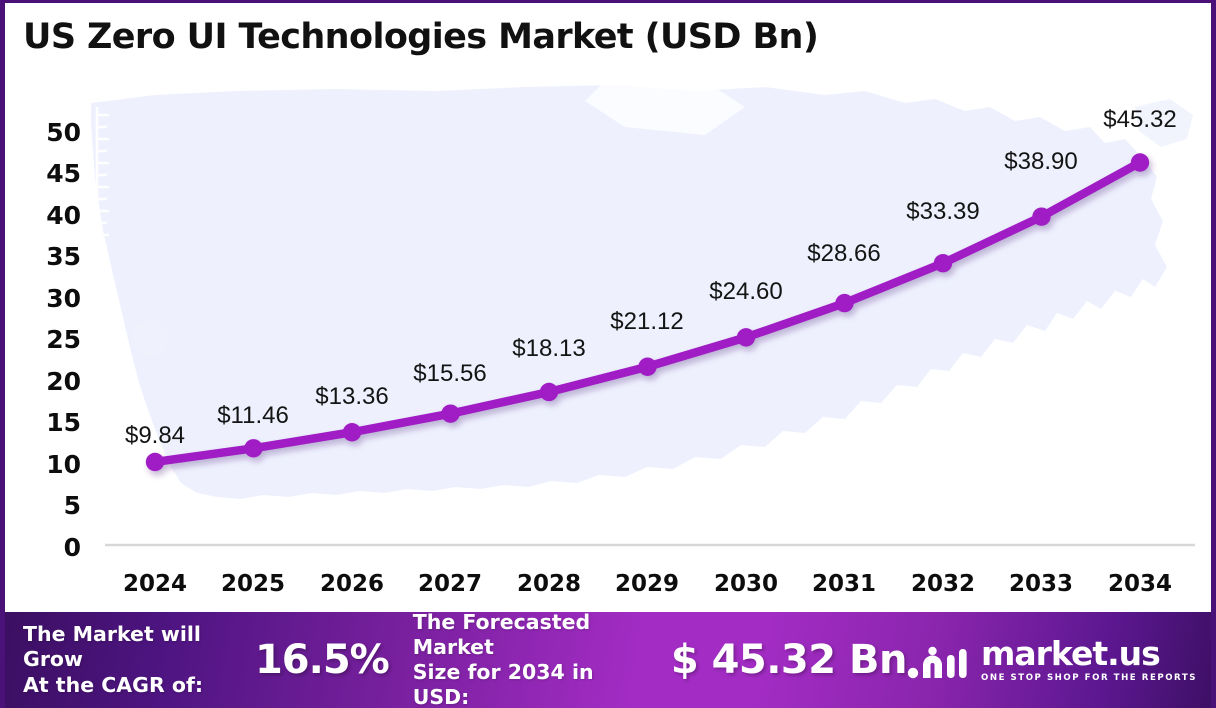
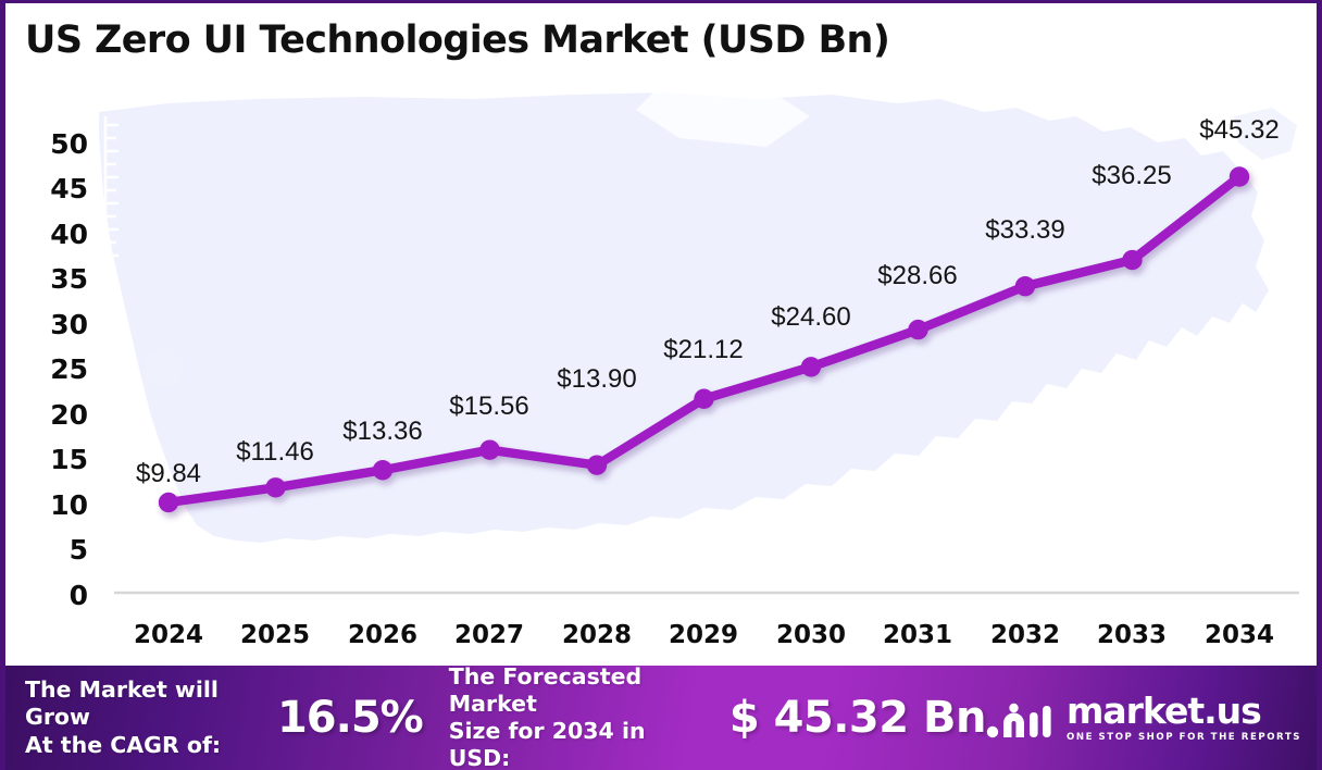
2028: $18.13 -> $13.90
2033: $38.90 -> $36.25
